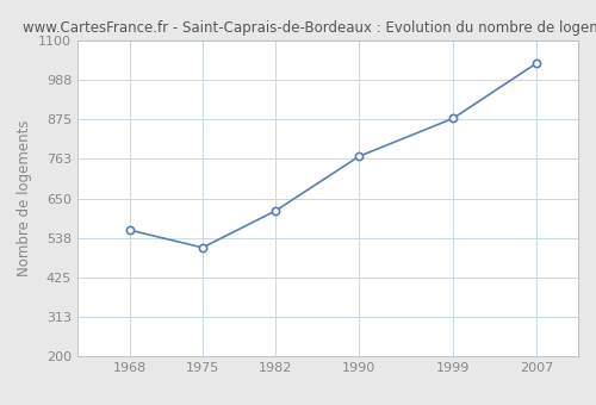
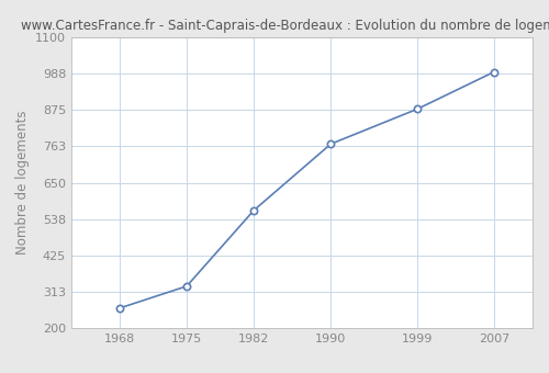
1968: 560 -> 262
1975: 510 -> 330
1982: 615 -> 565
2007: 1035 -> 993
